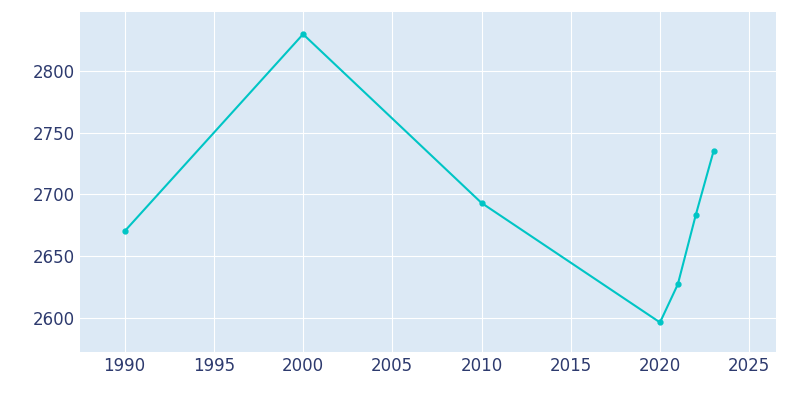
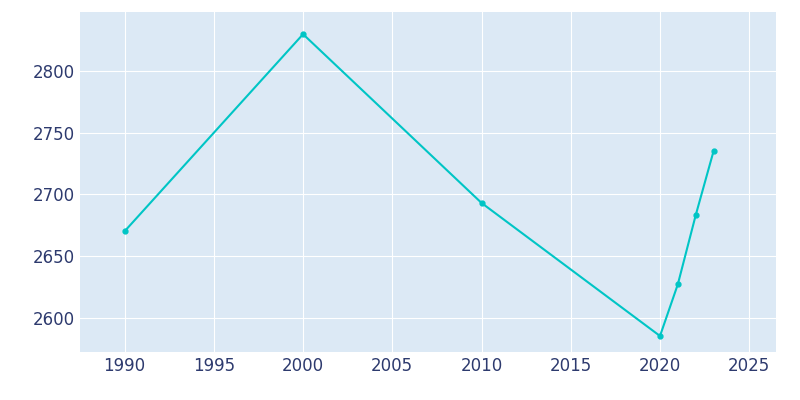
2020: 2596 -> 2585
